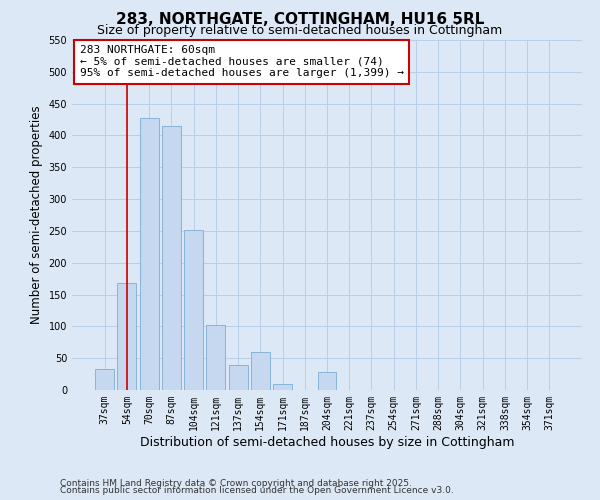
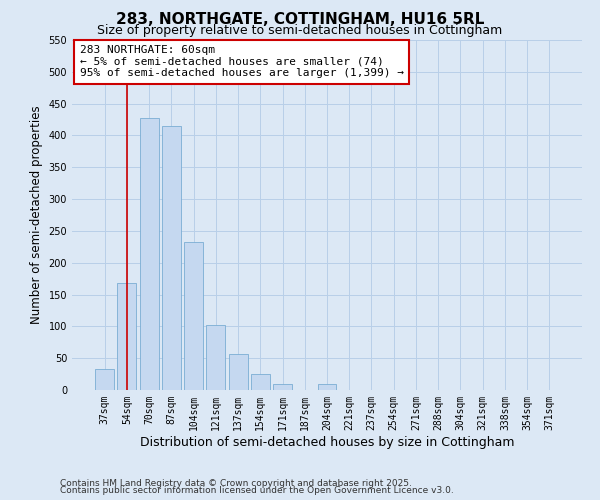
104sqm: 252 -> 232
137sqm: 40 -> 57
154sqm: 60 -> 25
204sqm: 28 -> 10
